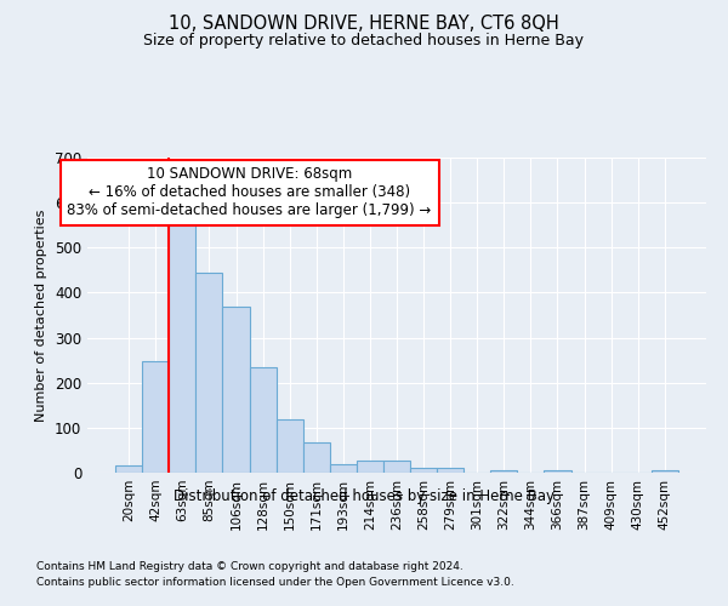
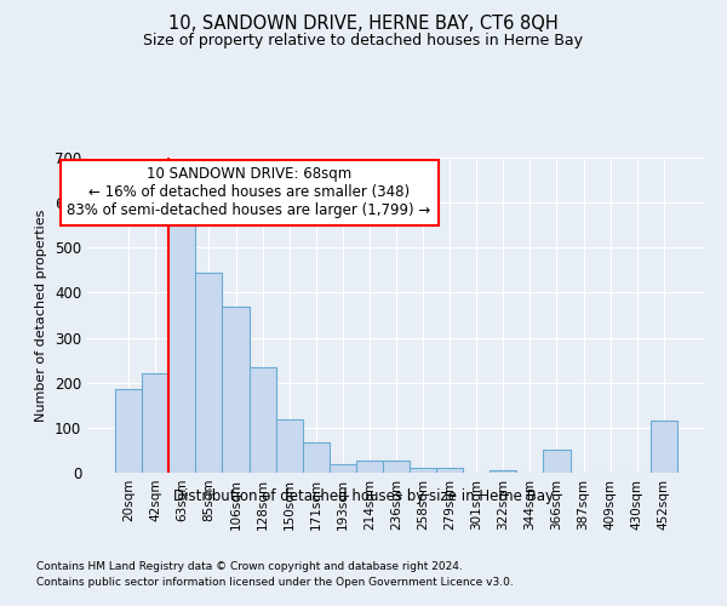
20sqm: 15 -> 185
42sqm: 248 -> 220
366sqm: 6 -> 50
452sqm: 5 -> 115
